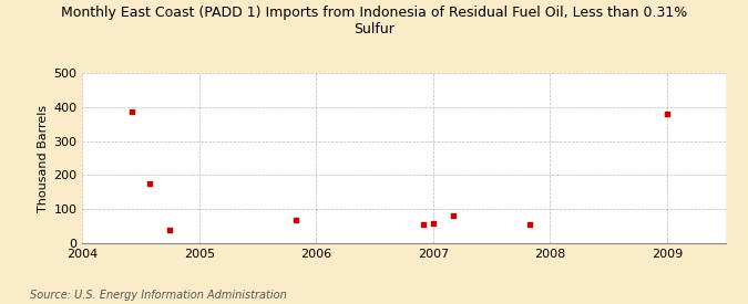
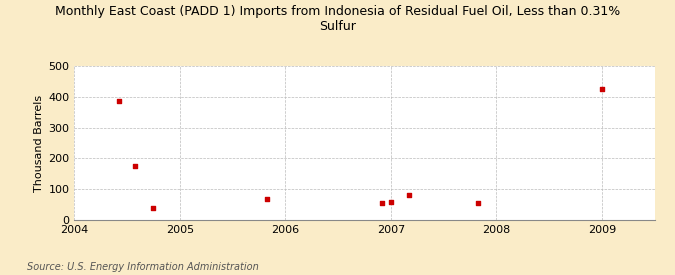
2009: 380 -> 425
